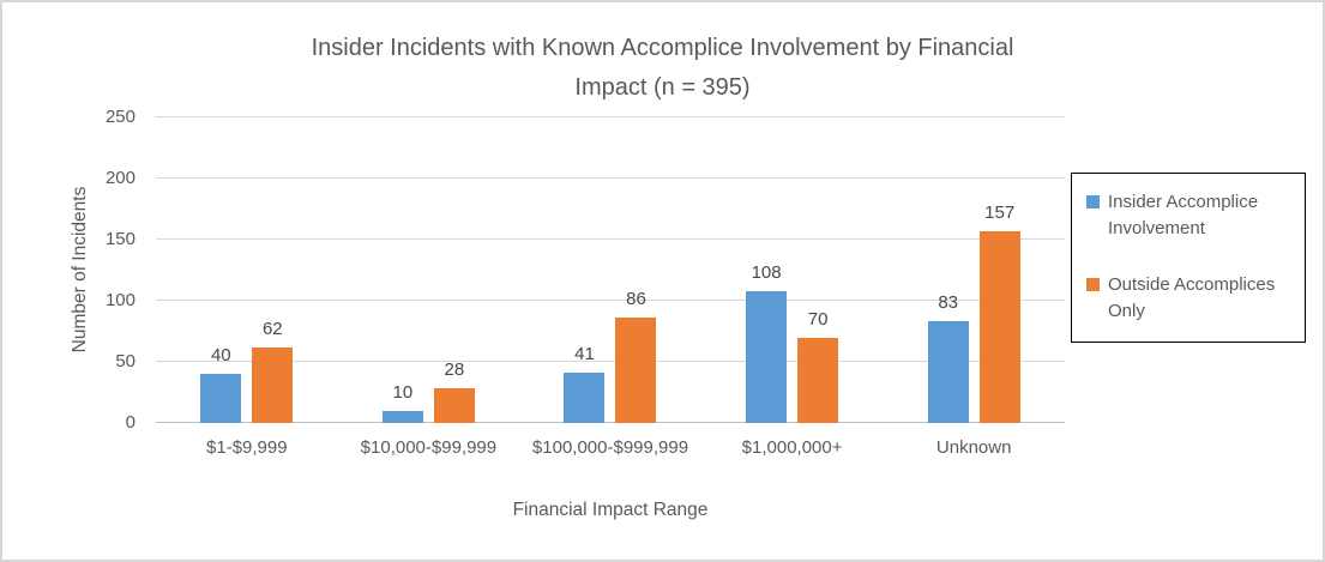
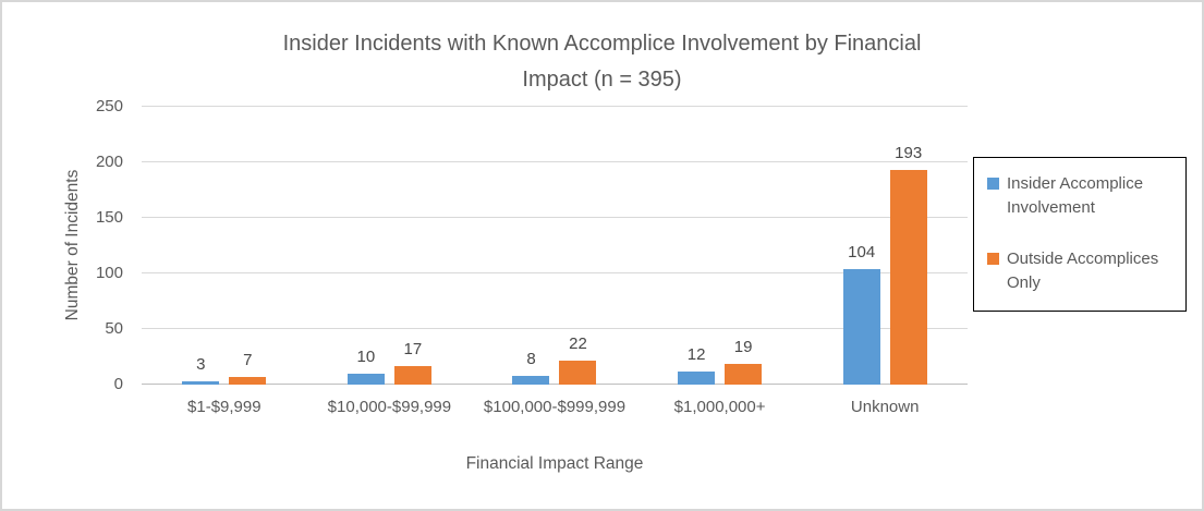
Insider Accomplice Involvement/$1-$9,999: 40 -> 3
Outside Accomplices Only/$1-$9,999: 62 -> 7
Outside Accomplices Only/$10,000-$99,999: 28 -> 17
Insider Accomplice Involvement/$100,000-$999,999: 41 -> 8
Outside Accomplices Only/$100,000-$999,999: 86 -> 22
Insider Accomplice Involvement/$1,000,000+: 108 -> 12
Outside Accomplices Only/$1,000,000+: 70 -> 19
Insider Accomplice Involvement/Unknown: 83 -> 104
Outside Accomplices Only/Unknown: 157 -> 193
